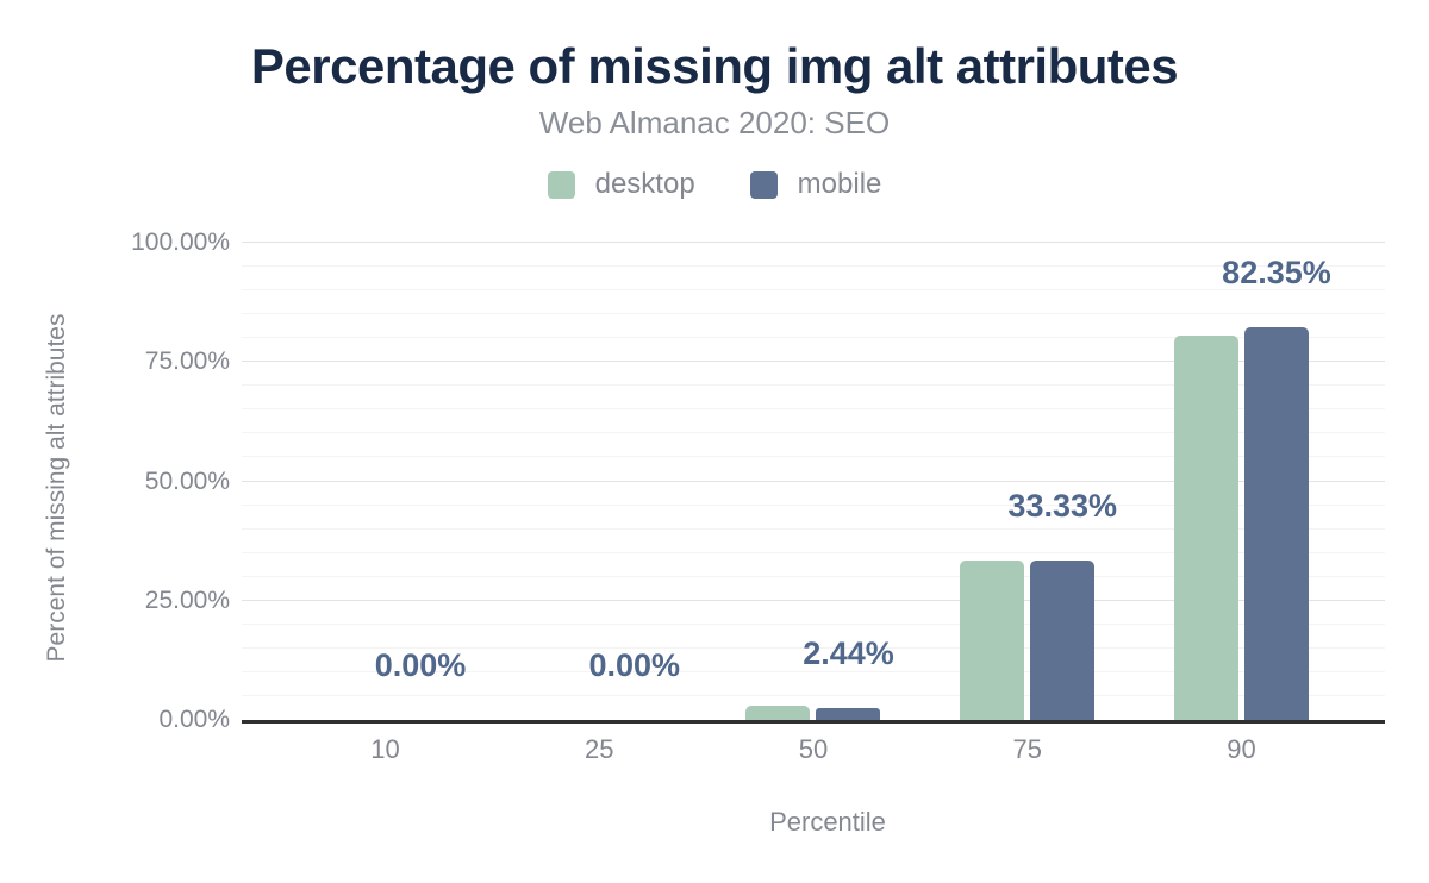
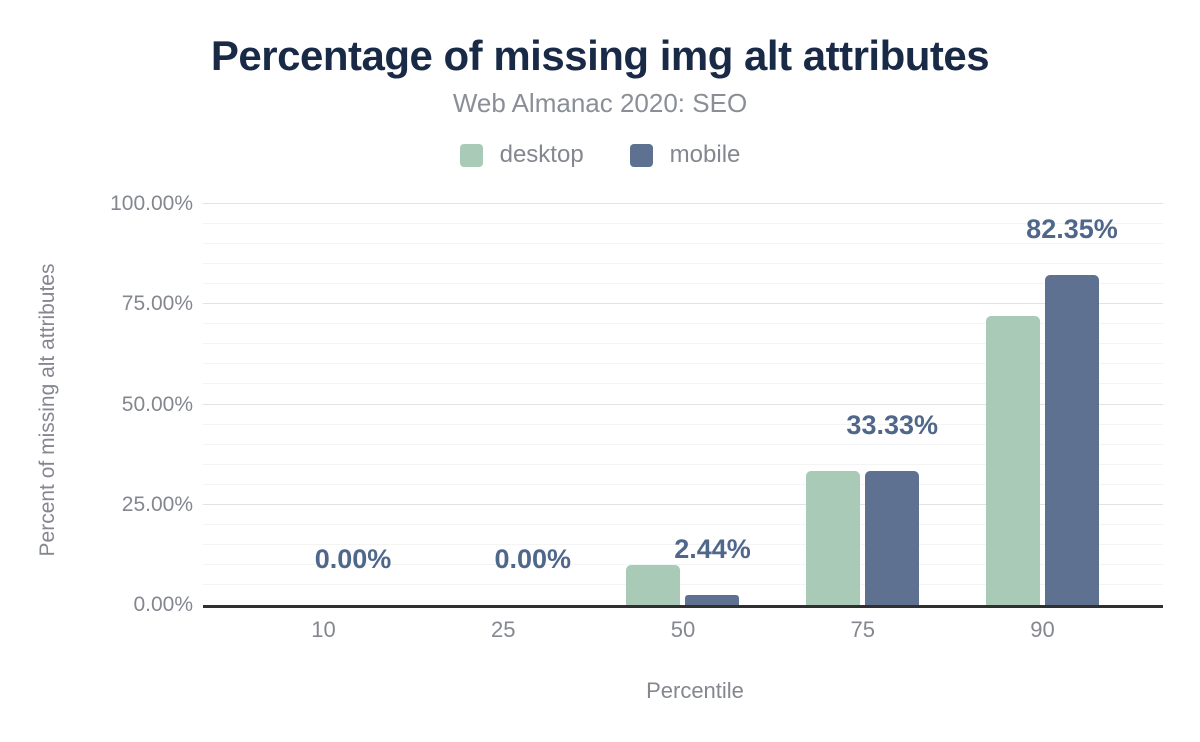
desktop/50: 3% -> 10%
desktop/90: 80% -> 72%
